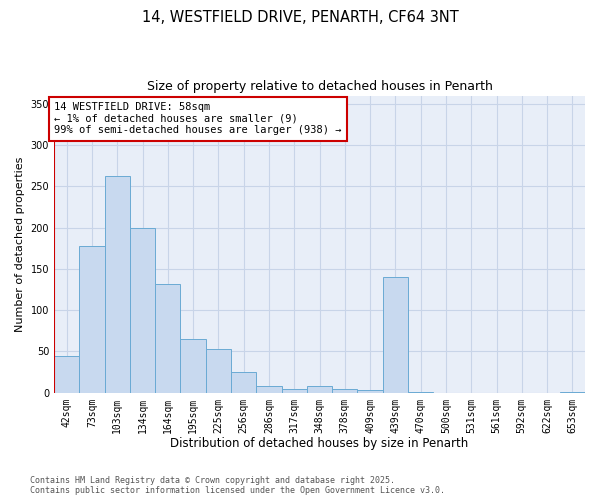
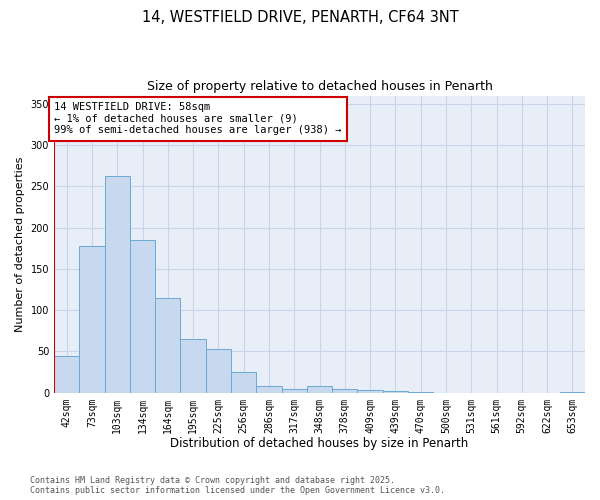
134sqm: 200 -> 185
164sqm: 132 -> 115
439sqm: 140 -> 2
